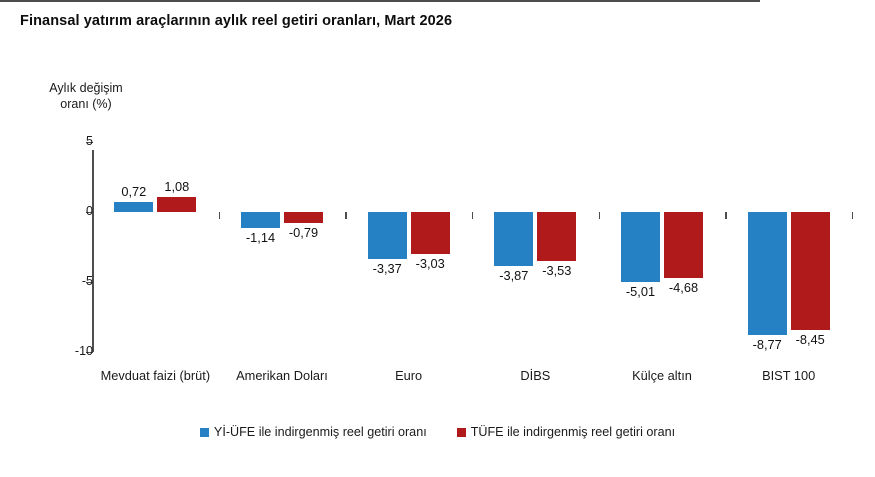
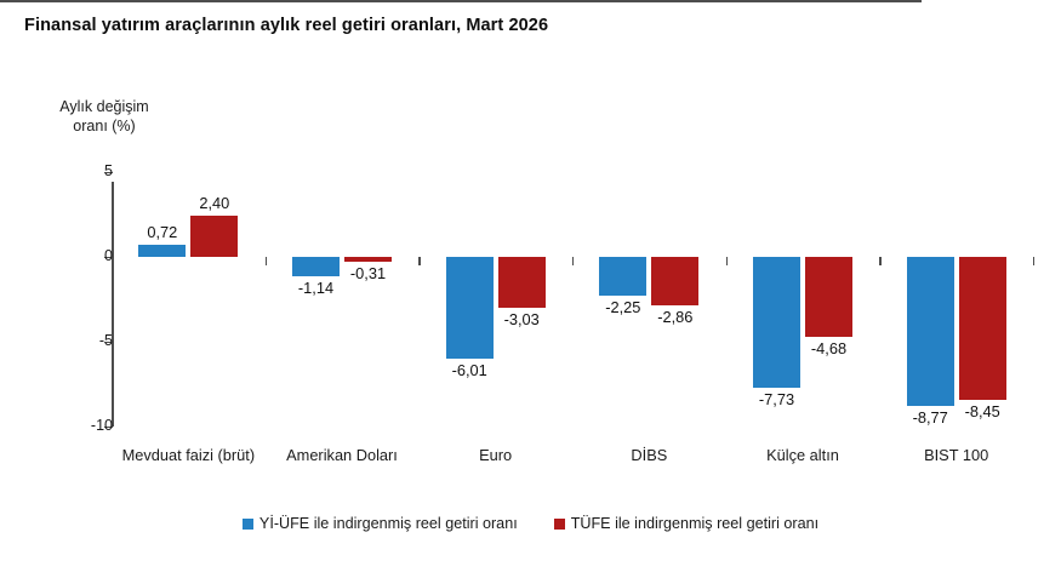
TÜFE ile indirgenmiş reel getiri oranı/Mevduat faizi (brüt): 1,08 -> 2,40
TÜFE ile indirgenmiş reel getiri oranı/Amerikan Doları: -0,79 -> -0,31
Yİ-ÜFE ile indirgenmiş reel getiri oranı/Euro: -3,37 -> -6,01
Yİ-ÜFE ile indirgenmiş reel getiri oranı/DİBS: -3,87 -> -2,25
TÜFE ile indirgenmiş reel getiri oranı/DİBS: -3,53 -> -2,86
Yİ-ÜFE ile indirgenmiş reel getiri oranı/Külçe altın: -5,01 -> -7,73
